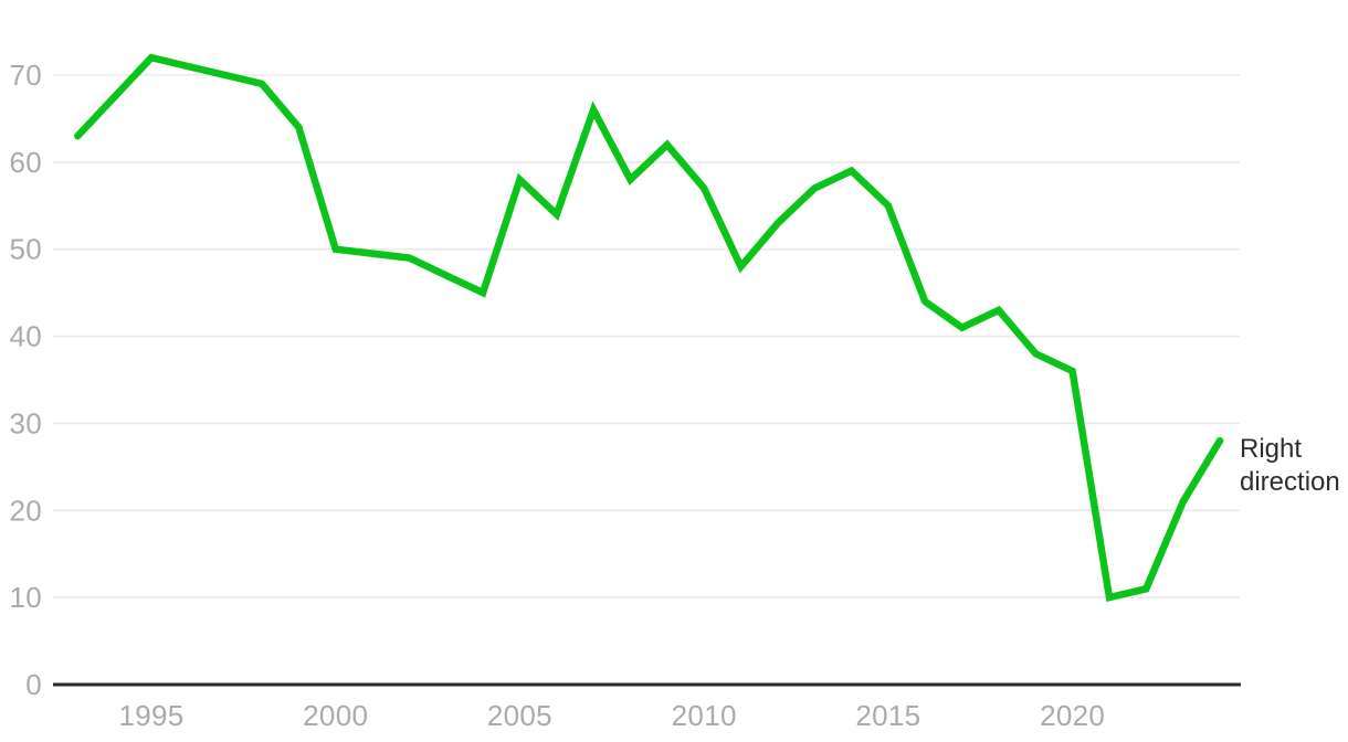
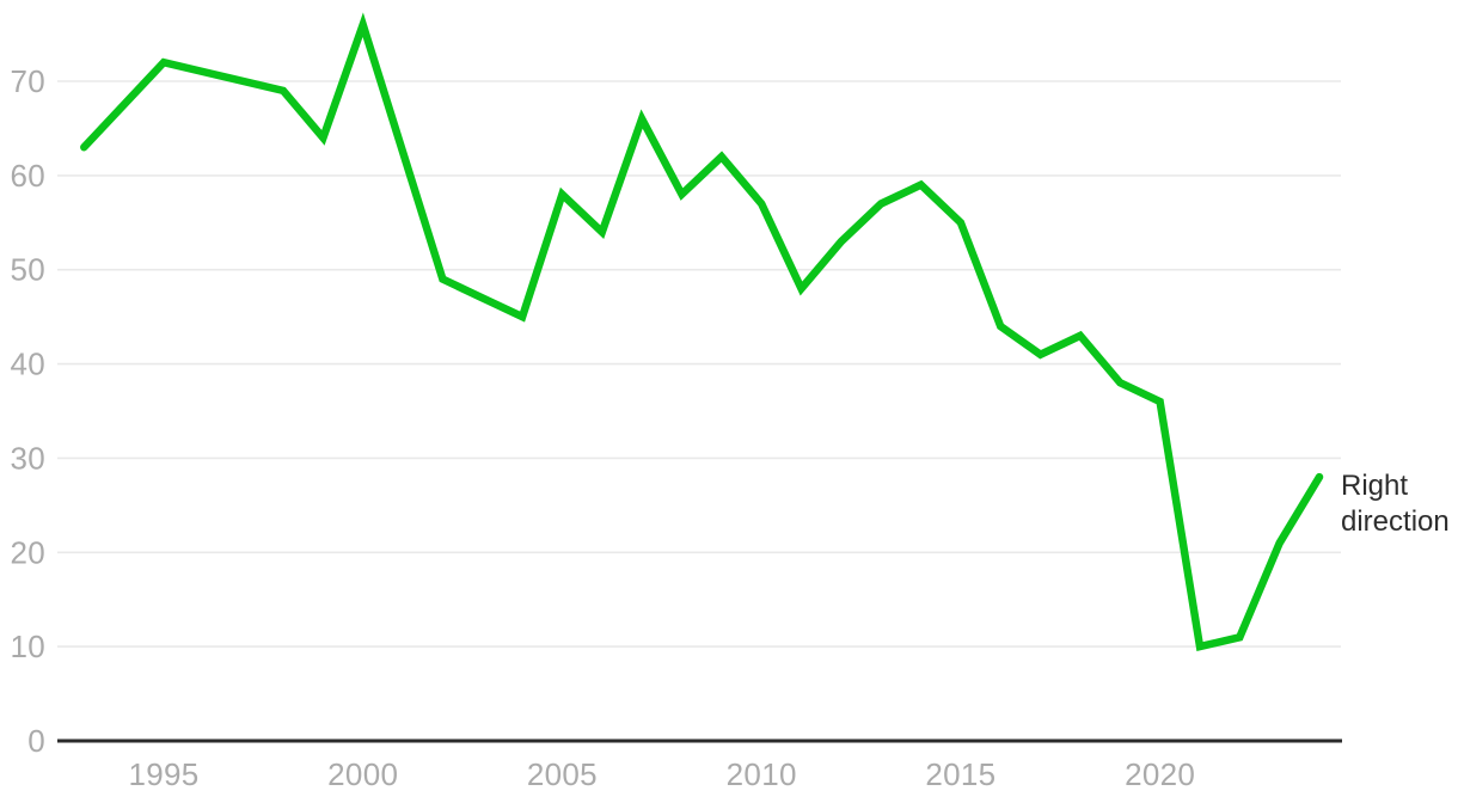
2000: 50 -> 76
